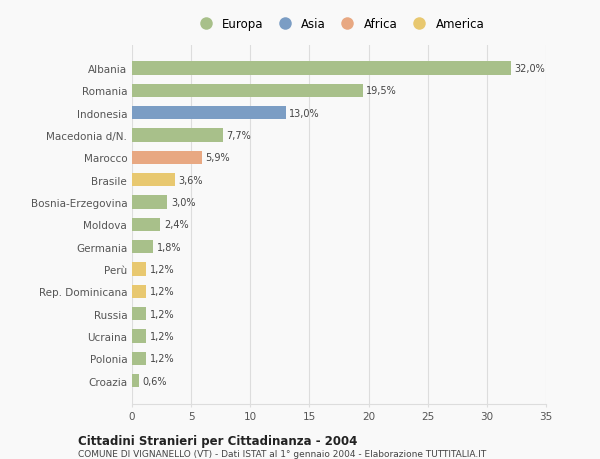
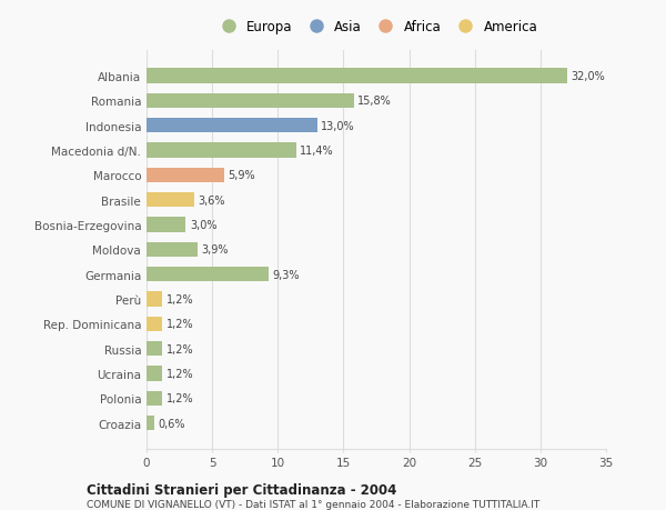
Romania: 19,5% -> 15,8%
Macedonia d/N.: 7,7% -> 11,4%
Moldova: 2,4% -> 3,9%
Germania: 1,8% -> 9,3%
